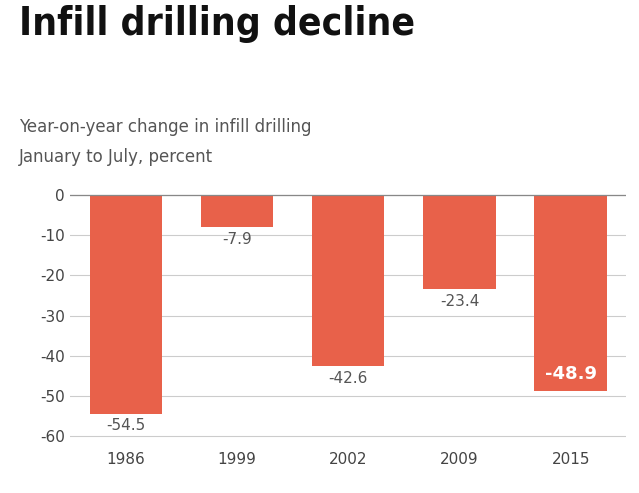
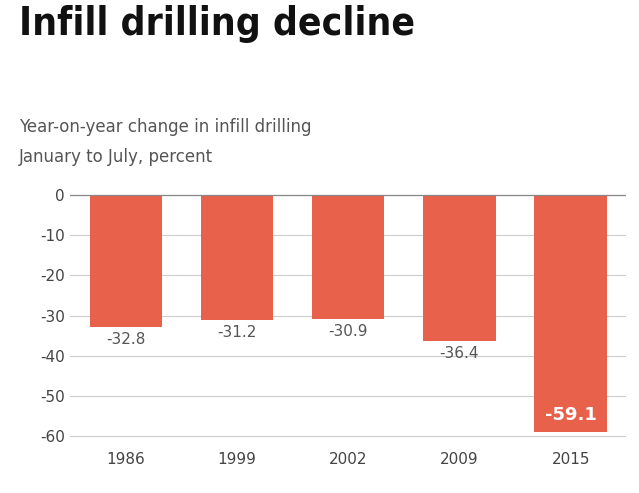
1986: -54.5 -> -32.8
1999: -7.9 -> -31.2
2002: -42.6 -> -30.9
2009: -23.4 -> -36.4
2015: -48.9 -> -59.1
